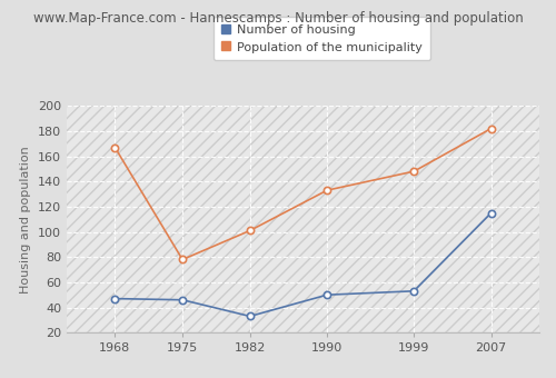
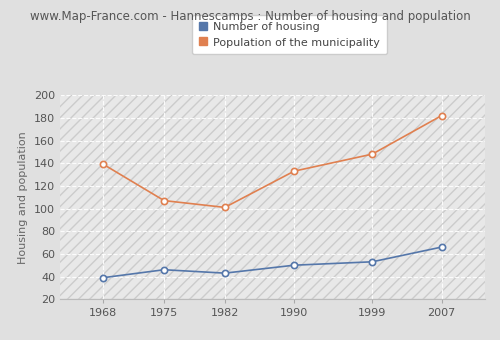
Number of housing/1968: 47 -> 39
Population of the municipality/1968: 167 -> 139
Population of the municipality/1975: 78 -> 107
Number of housing/1982: 33 -> 43
Number of housing/2007: 115 -> 66
